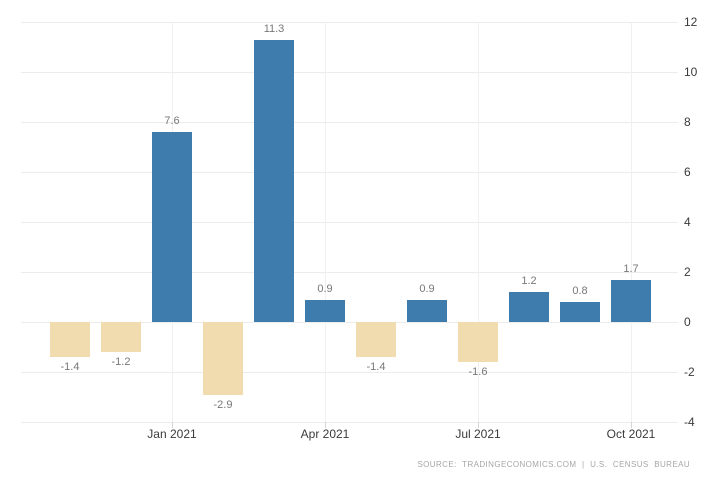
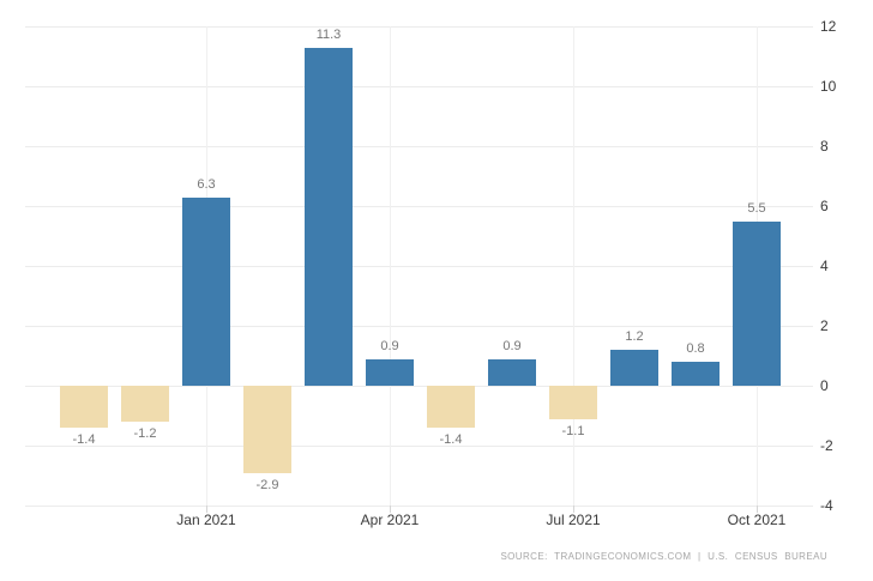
Jan 2021: 7.6 -> 6.3
Jul 2021: -1.6 -> -1.1
Oct 2021: 1.7 -> 5.5
